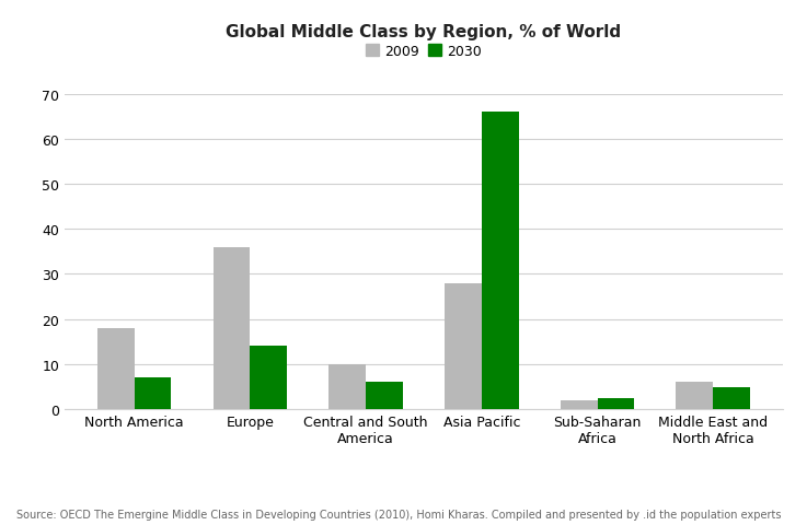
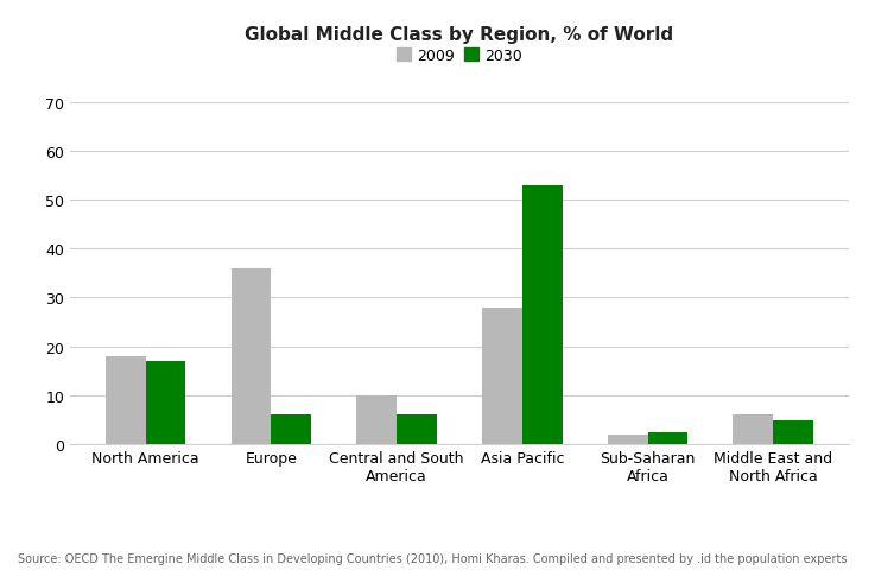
2030/North America: 7.0 -> 17.0
2030/Europe: 14.0 -> 6.0
2030/Asia Pacific: 66.0 -> 53.0
